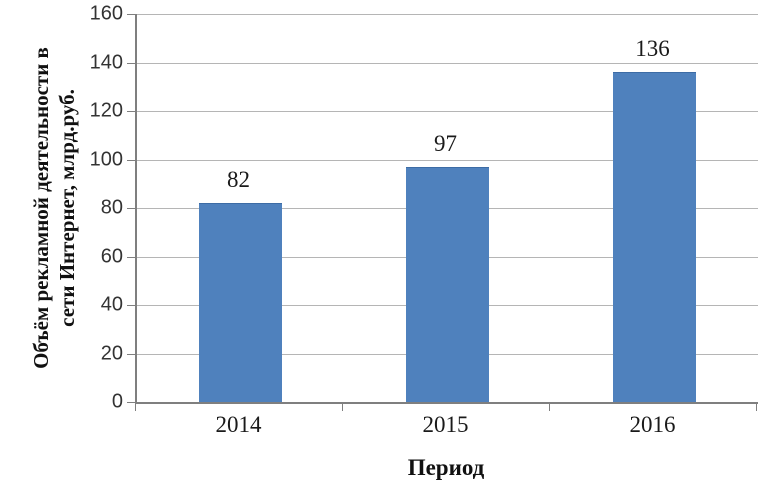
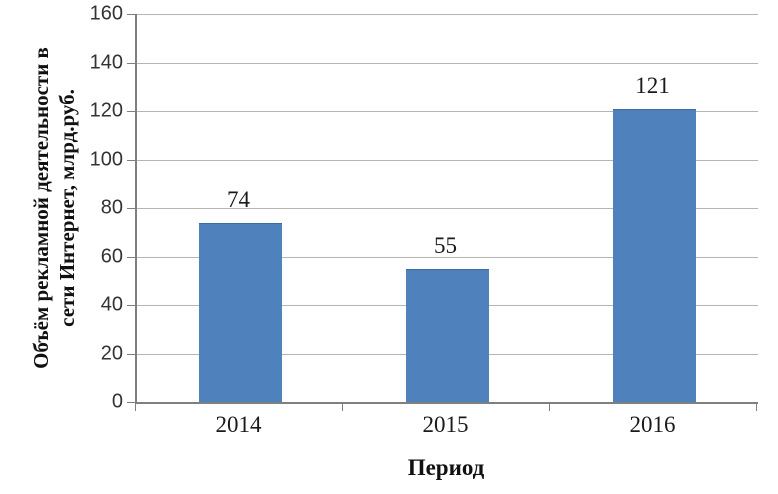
2014: 82 -> 74
2015: 97 -> 55
2016: 136 -> 121
